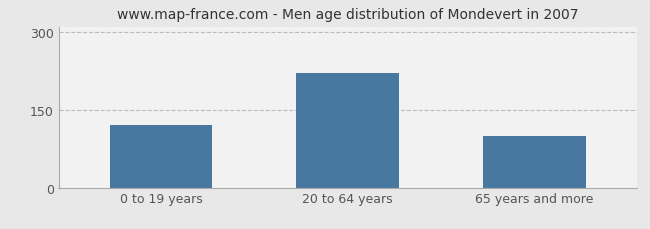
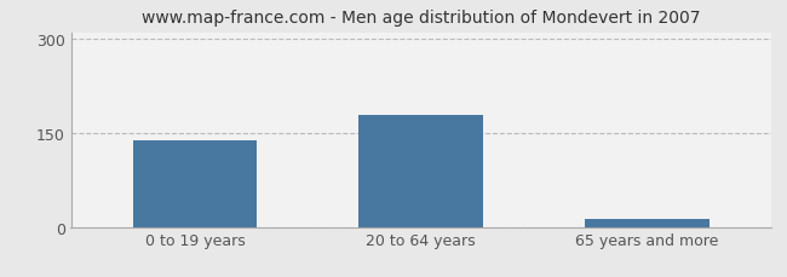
0 to 19 years: 120 -> 137
20 to 64 years: 220 -> 178
65 years and more: 100 -> 13
